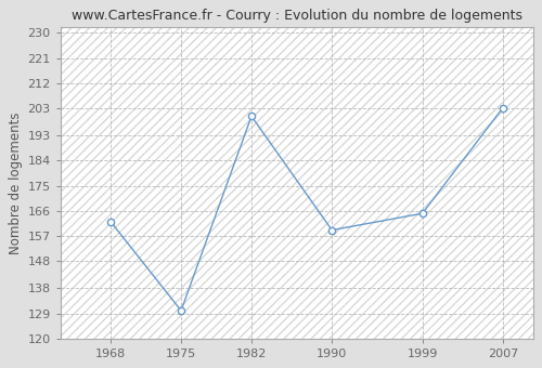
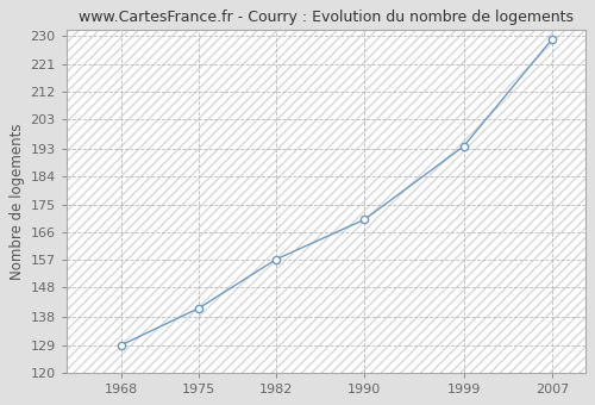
1968: 162 -> 129
1975: 130 -> 141
1982: 200 -> 157
1990: 159 -> 170
1999: 165 -> 194
2007: 203 -> 229
